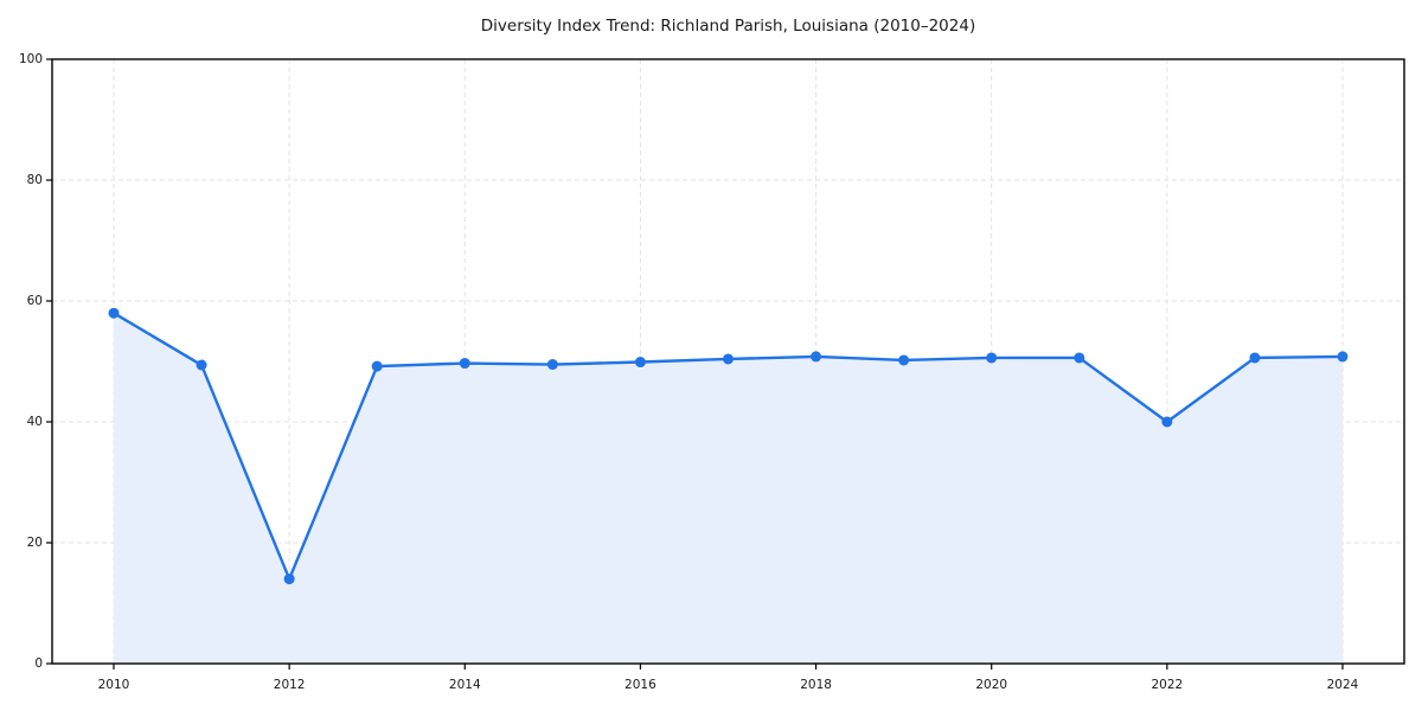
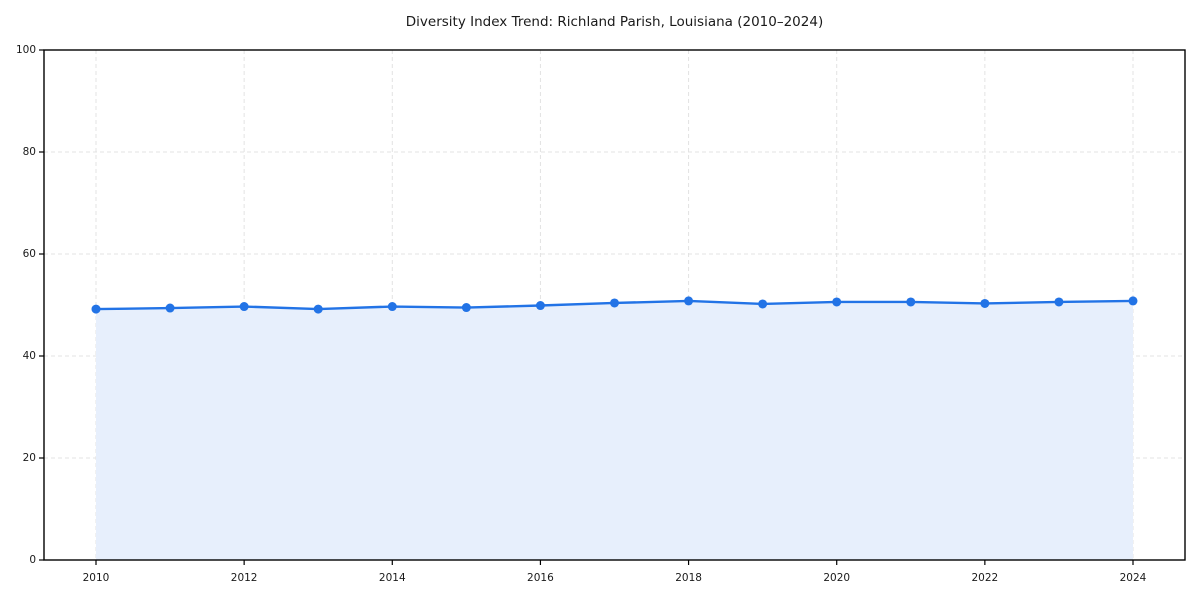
2010: 58 -> 49
2012: 14 -> 50
2022: 40 -> 50
